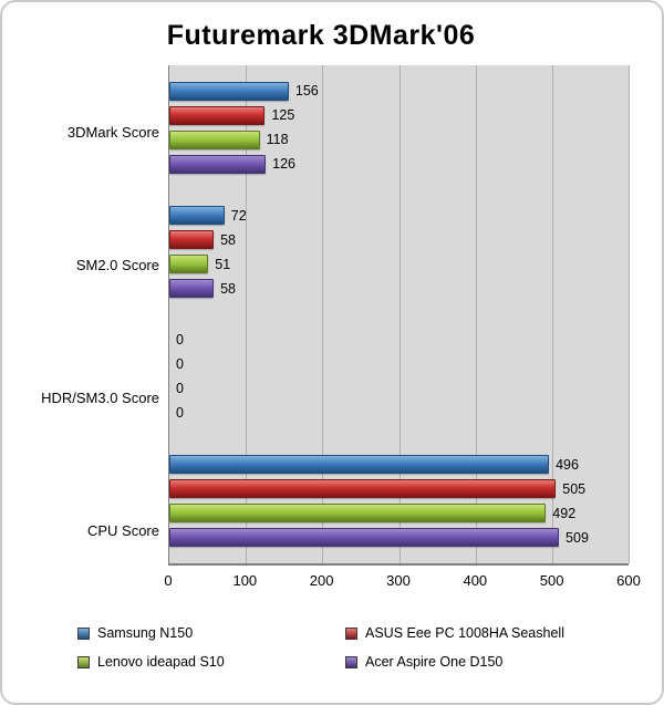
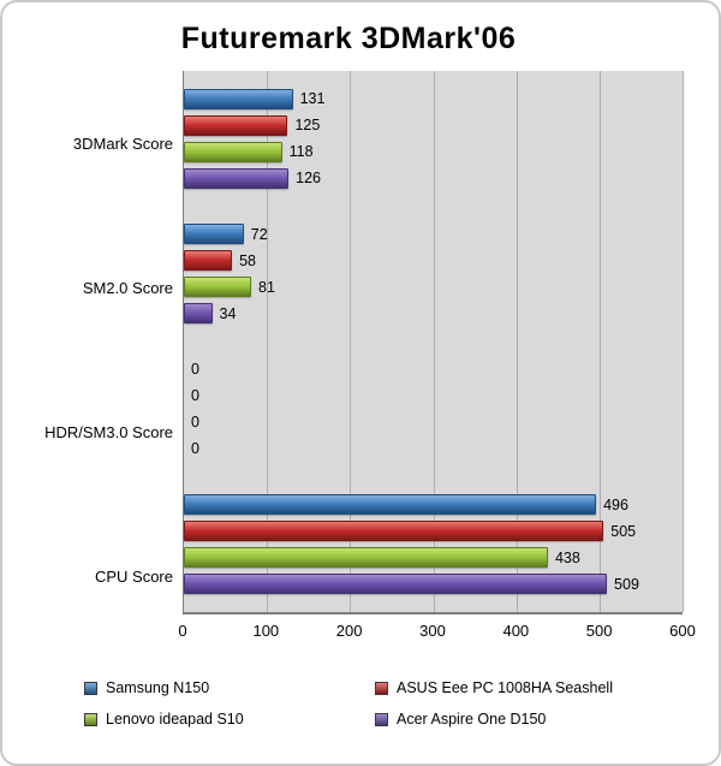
Samsung N150/3DMark Score: 156 -> 131
Lenovo ideapad S10/SM2.0 Score: 51 -> 81
Acer Aspire One D150/SM2.0 Score: 58 -> 34
Lenovo ideapad S10/CPU Score: 492 -> 438
